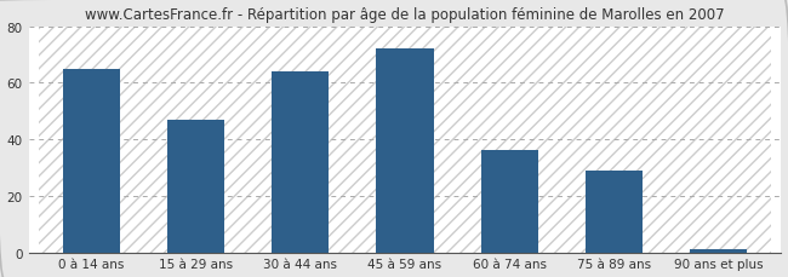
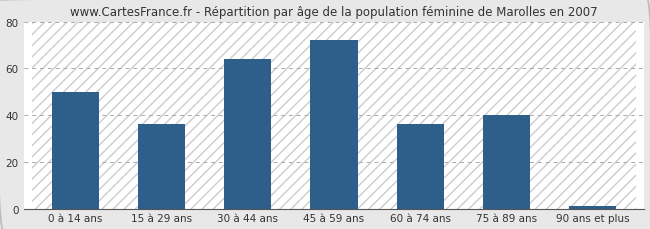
0 à 14 ans: 65 -> 50
15 à 29 ans: 47 -> 36
75 à 89 ans: 29 -> 40
